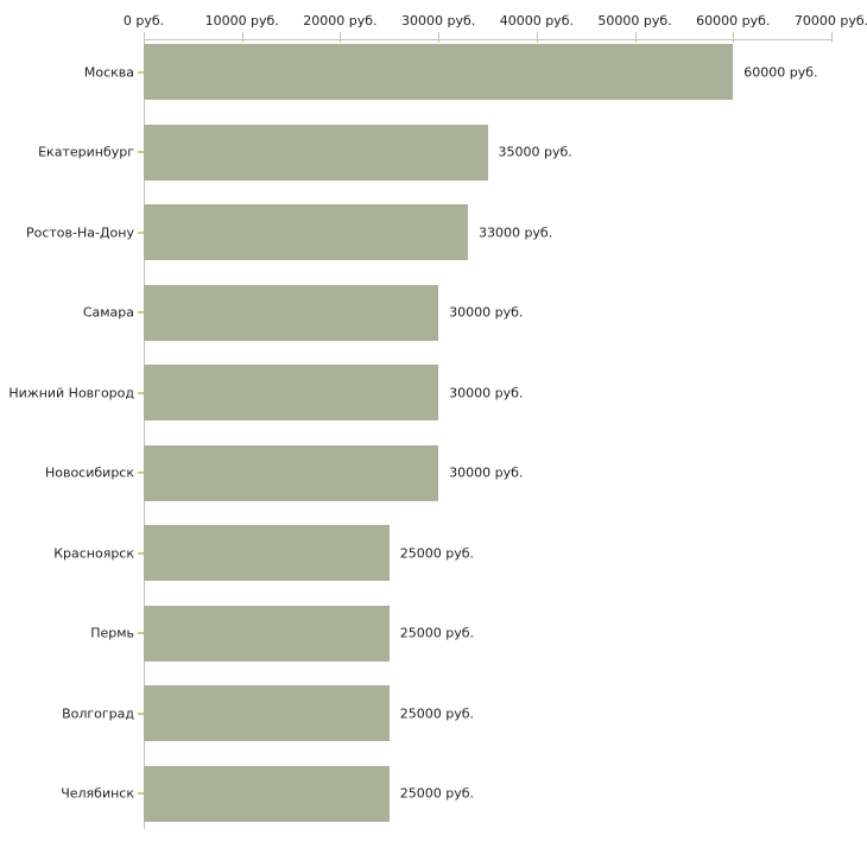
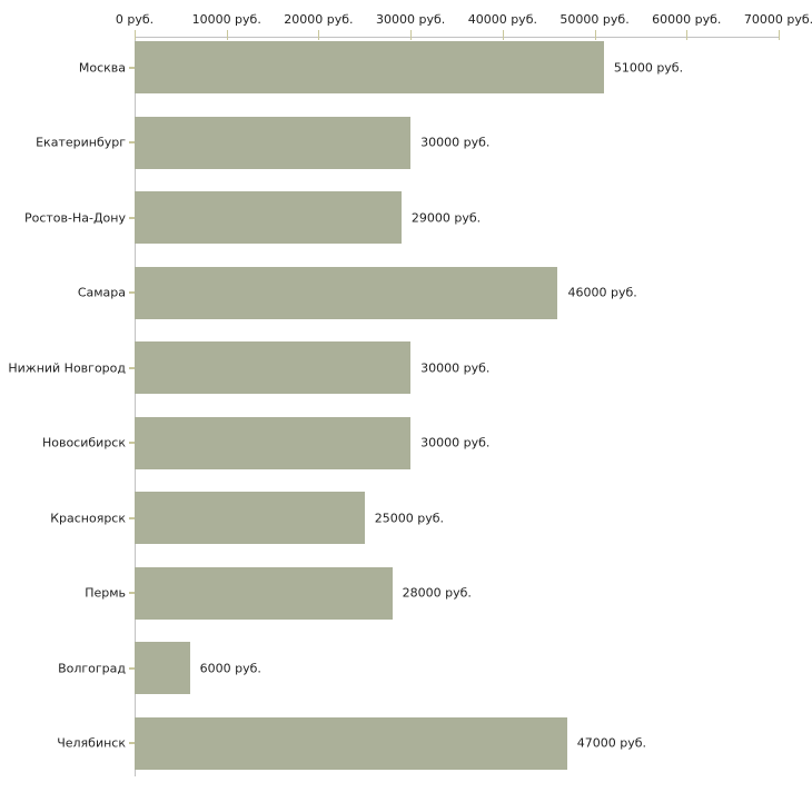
Москва: 60000 -> 51000
Екатеринбург: 35000 -> 30000
Ростов-На-Дону: 33000 -> 29000
Самара: 30000 -> 46000
Пермь: 25000 -> 28000
Волгоград: 25000 -> 6000
Челябинск: 25000 -> 47000
